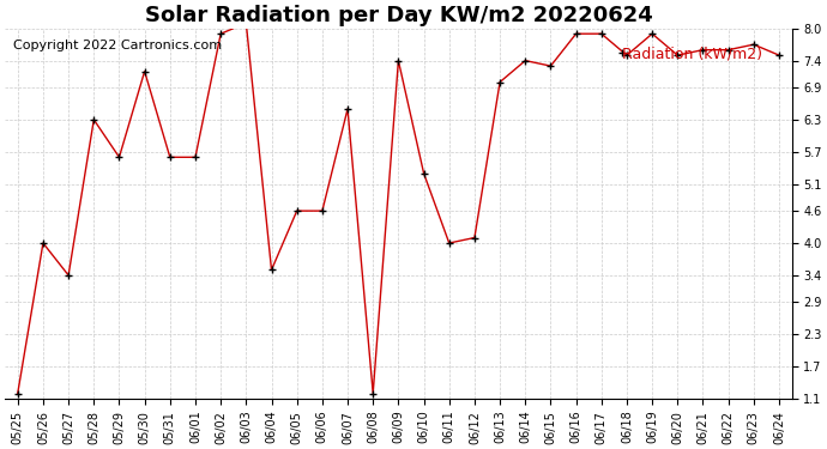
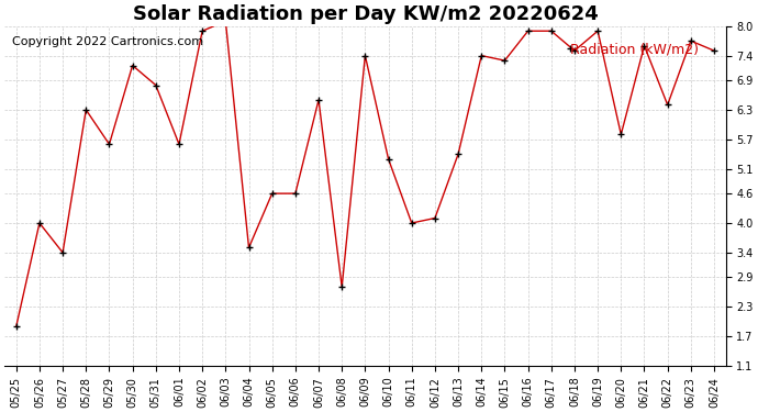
05/25: 1.2 -> 1.9
05/31: 5.6 -> 6.8
06/08: 1.2 -> 2.7
06/13: 7.0 -> 5.4
06/20: 7.5 -> 5.8
06/22: 7.6 -> 6.4
